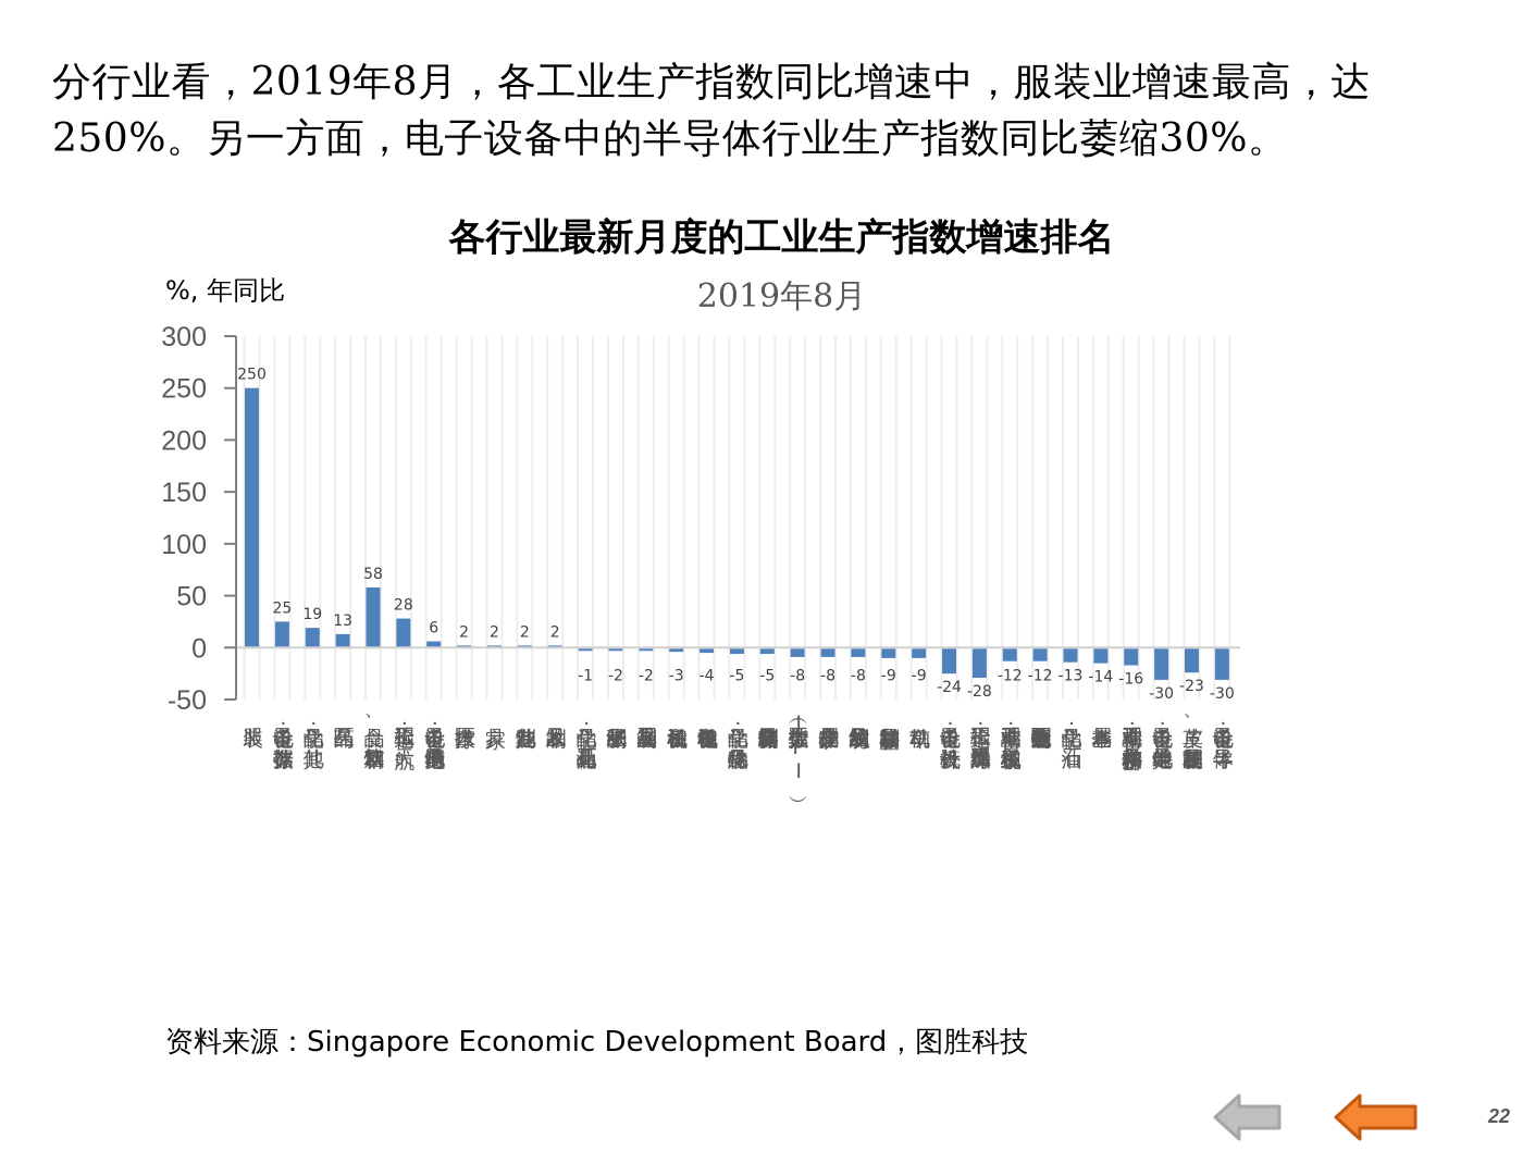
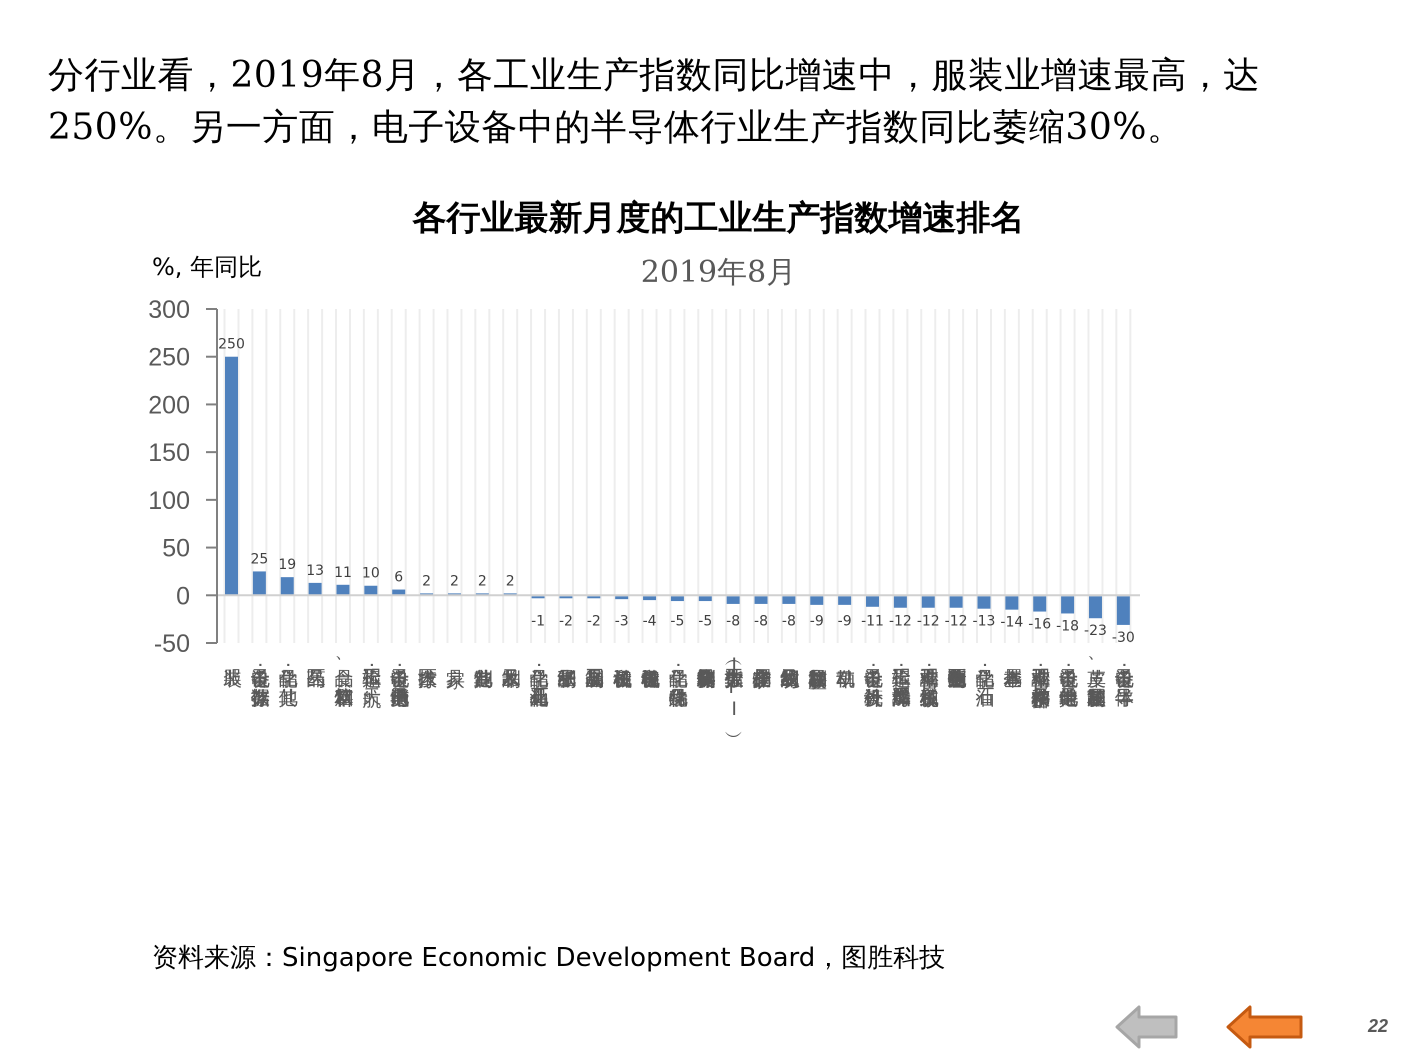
食品、饮料和烟草: 58 -> 11
运输工程：航天: 28 -> 10
电子设备：计算机外设: -24 -> -11
运输工程：船舶及海洋工程: -28 -> -12
电子设备：其他电子组件: -30 -> -18
